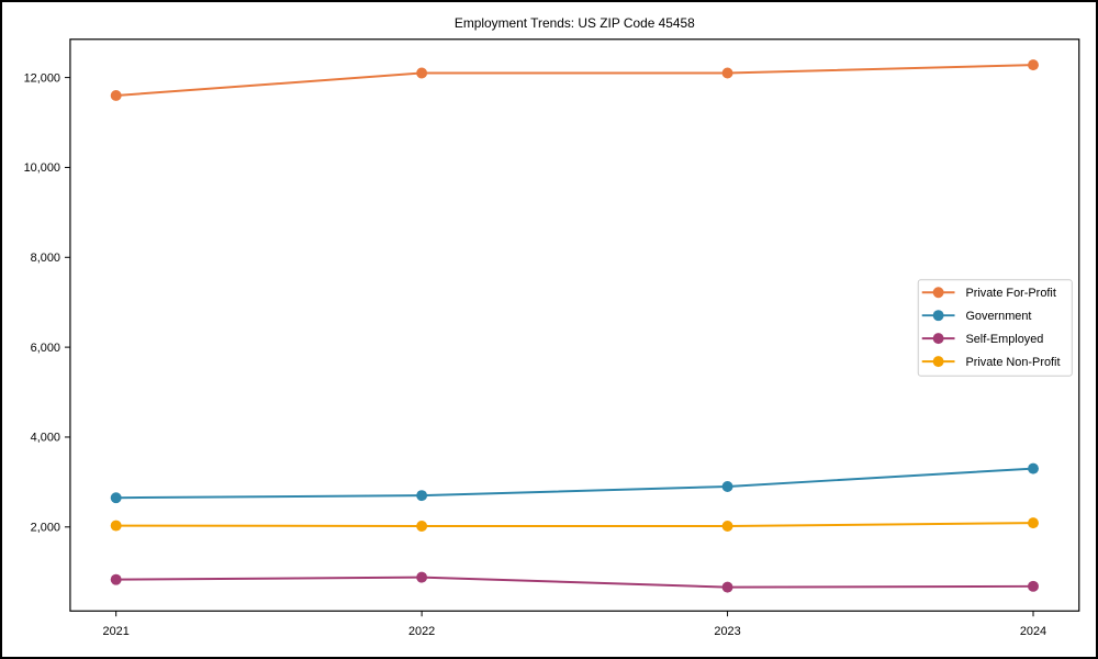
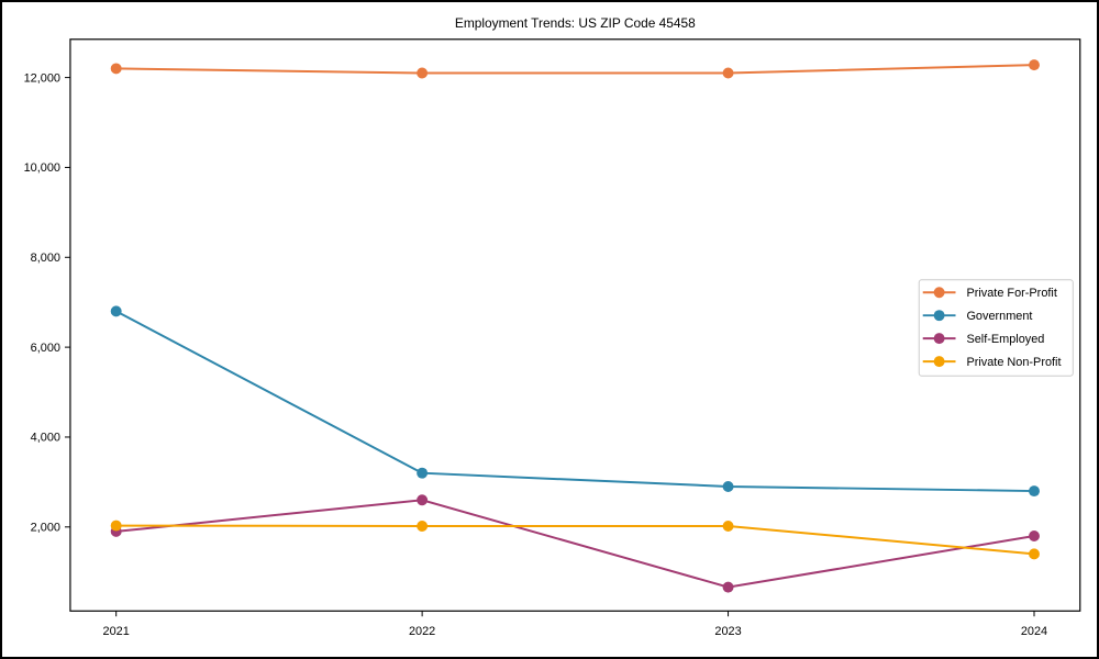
Private For-Profit/2021: 11600 -> 12200
Government/2021: 2600 -> 6800
Self-Employed/2021: 800 -> 1900
Government/2022: 2700 -> 3200
Self-Employed/2022: 900 -> 2600
Government/2024: 3300 -> 2800
Self-Employed/2024: 700 -> 1800
Private Non-Profit/2024: 2100 -> 1400
